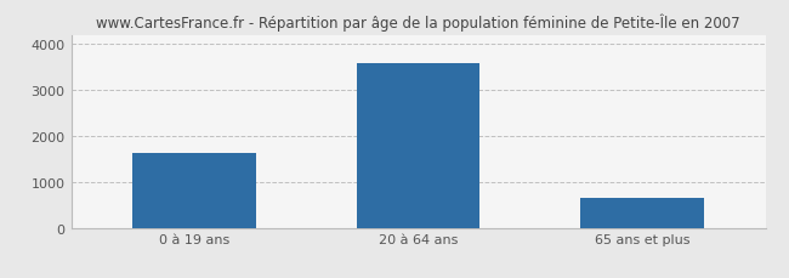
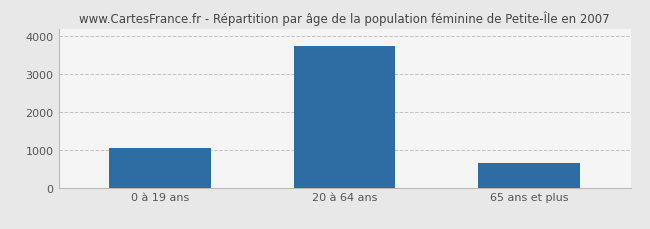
0 à 19 ans: 1620 -> 1050
20 à 64 ans: 3600 -> 3750
